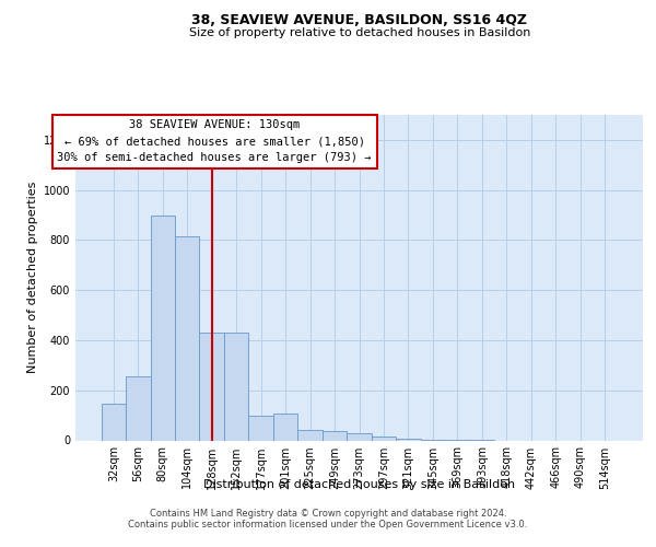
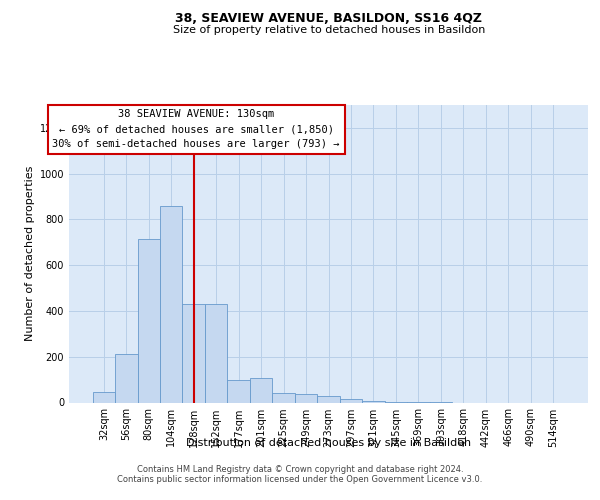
32sqm: 145 -> 45
56sqm: 255 -> 210
80sqm: 900 -> 715
104sqm: 815 -> 860
